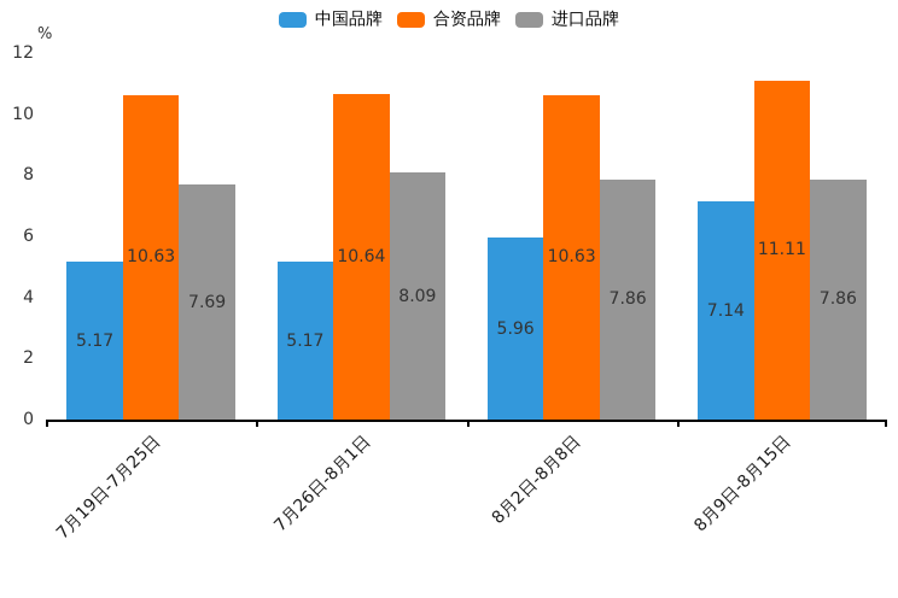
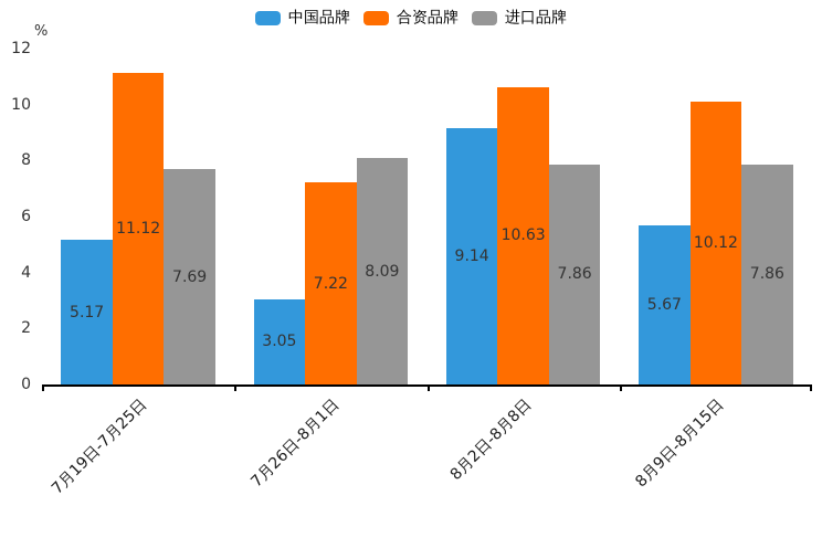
合资品牌/7月19日-7月25日: 10.63 -> 11.12
中国品牌/7月26日-8月1日: 5.17 -> 3.05
合资品牌/7月26日-8月1日: 10.64 -> 7.22
中国品牌/8月2日-8月8日: 5.96 -> 9.14
中国品牌/8月9日-8月15日: 7.14 -> 5.67
合资品牌/8月9日-8月15日: 11.11 -> 10.12
